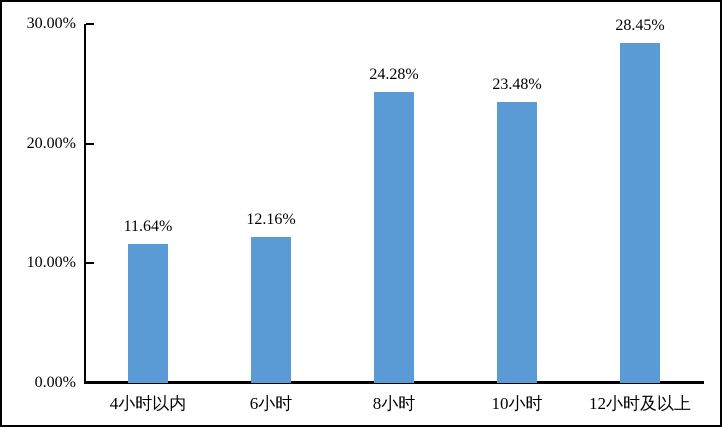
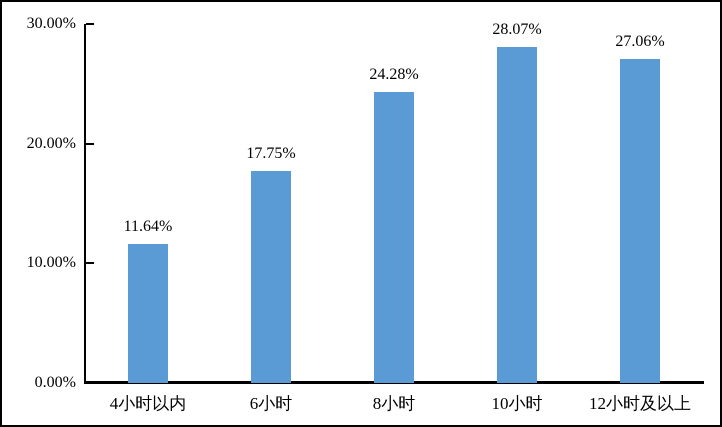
6小时: 12.16% -> 17.75%
10小时: 23.48% -> 28.07%
12小时及以上: 28.45% -> 27.06%
